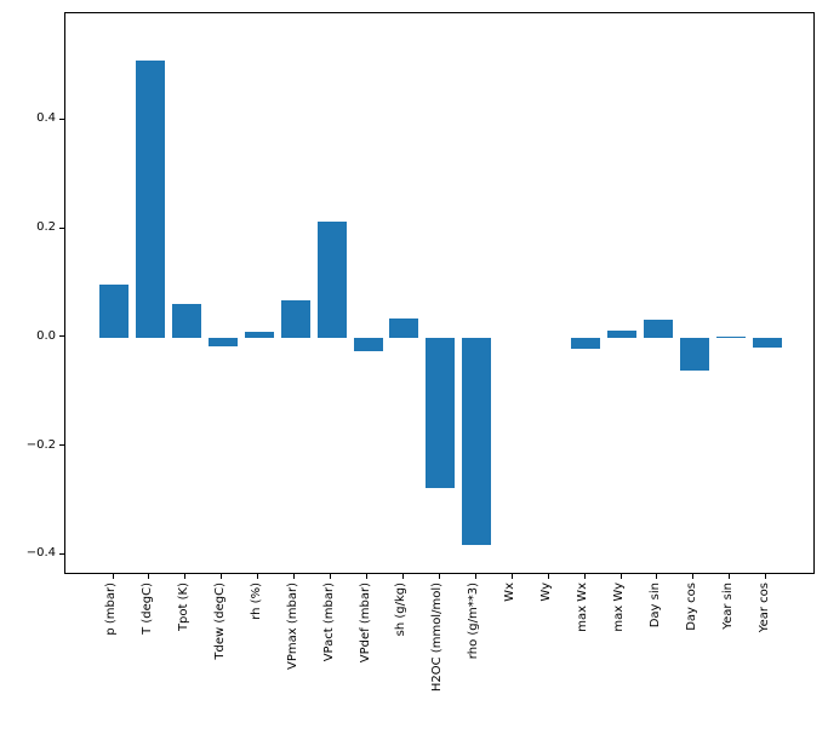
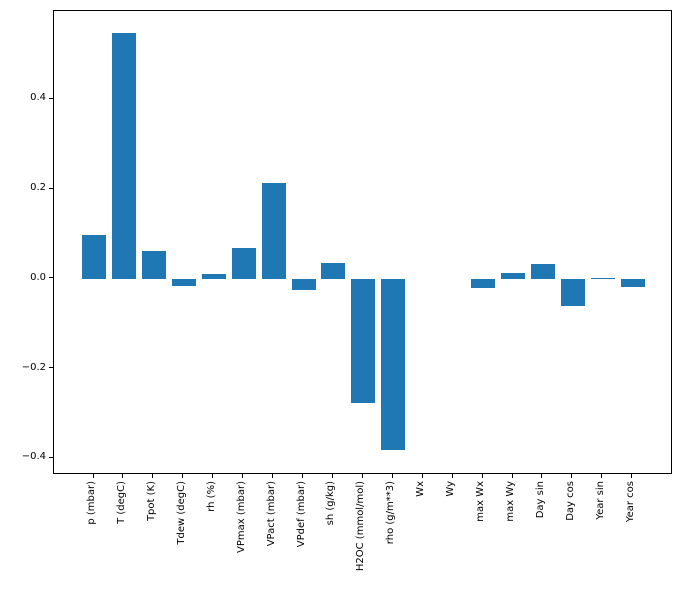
T (degC): 0.51 -> 0.55
